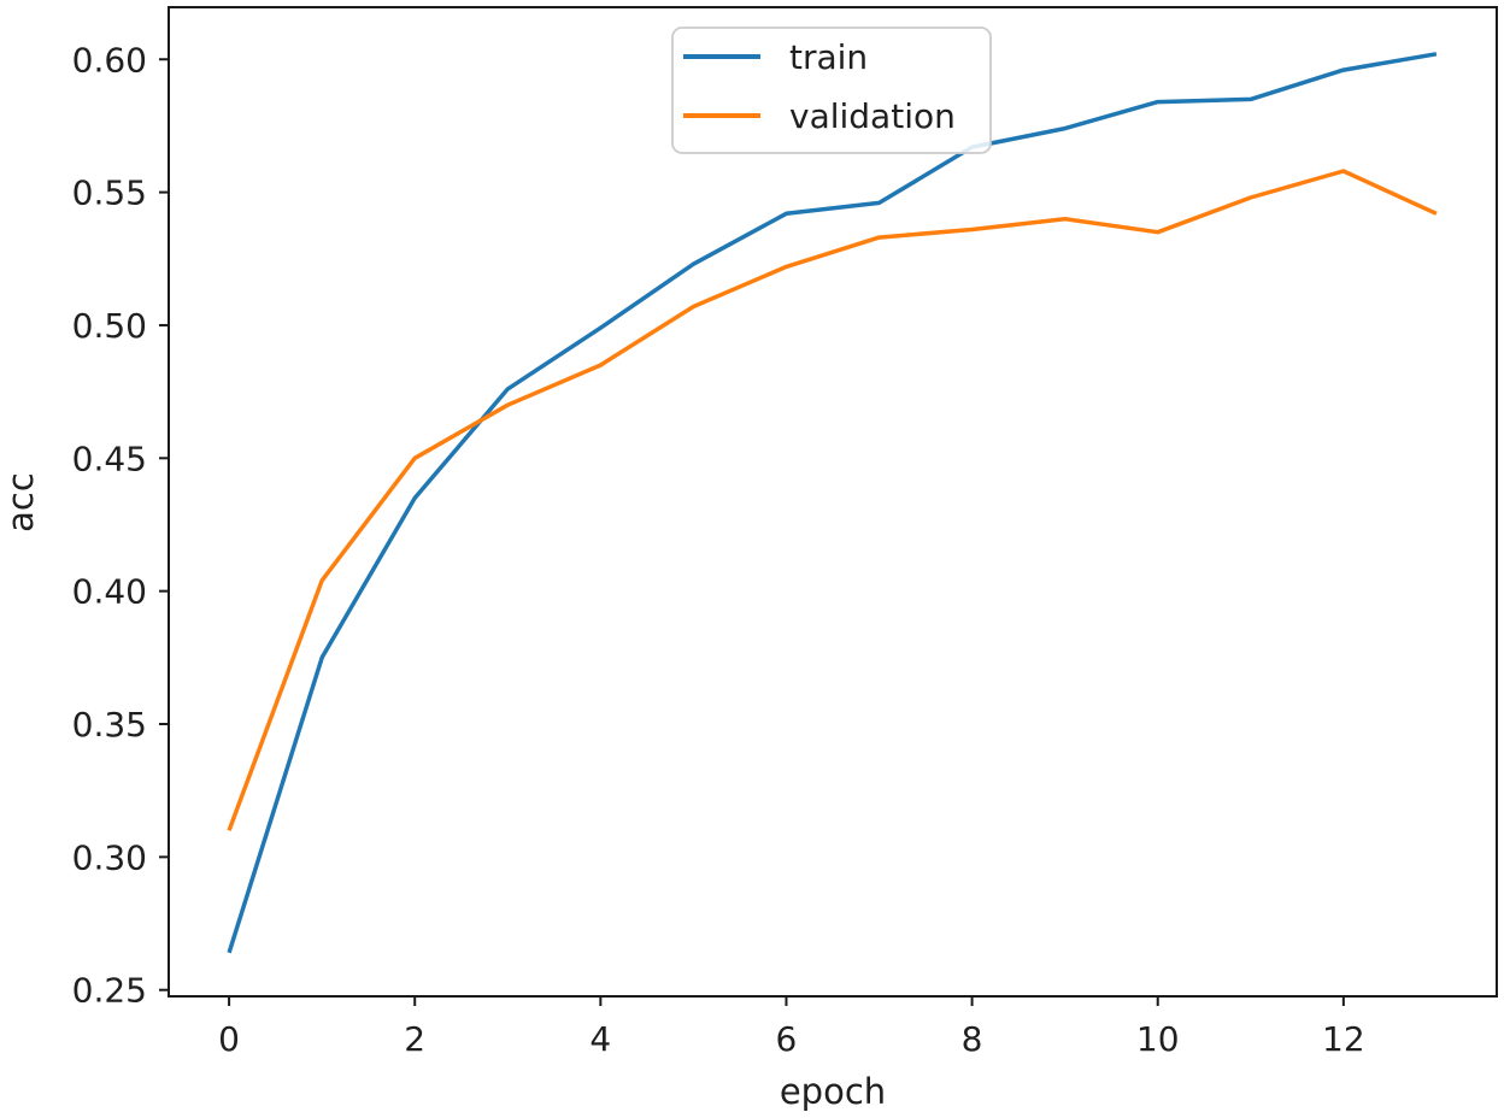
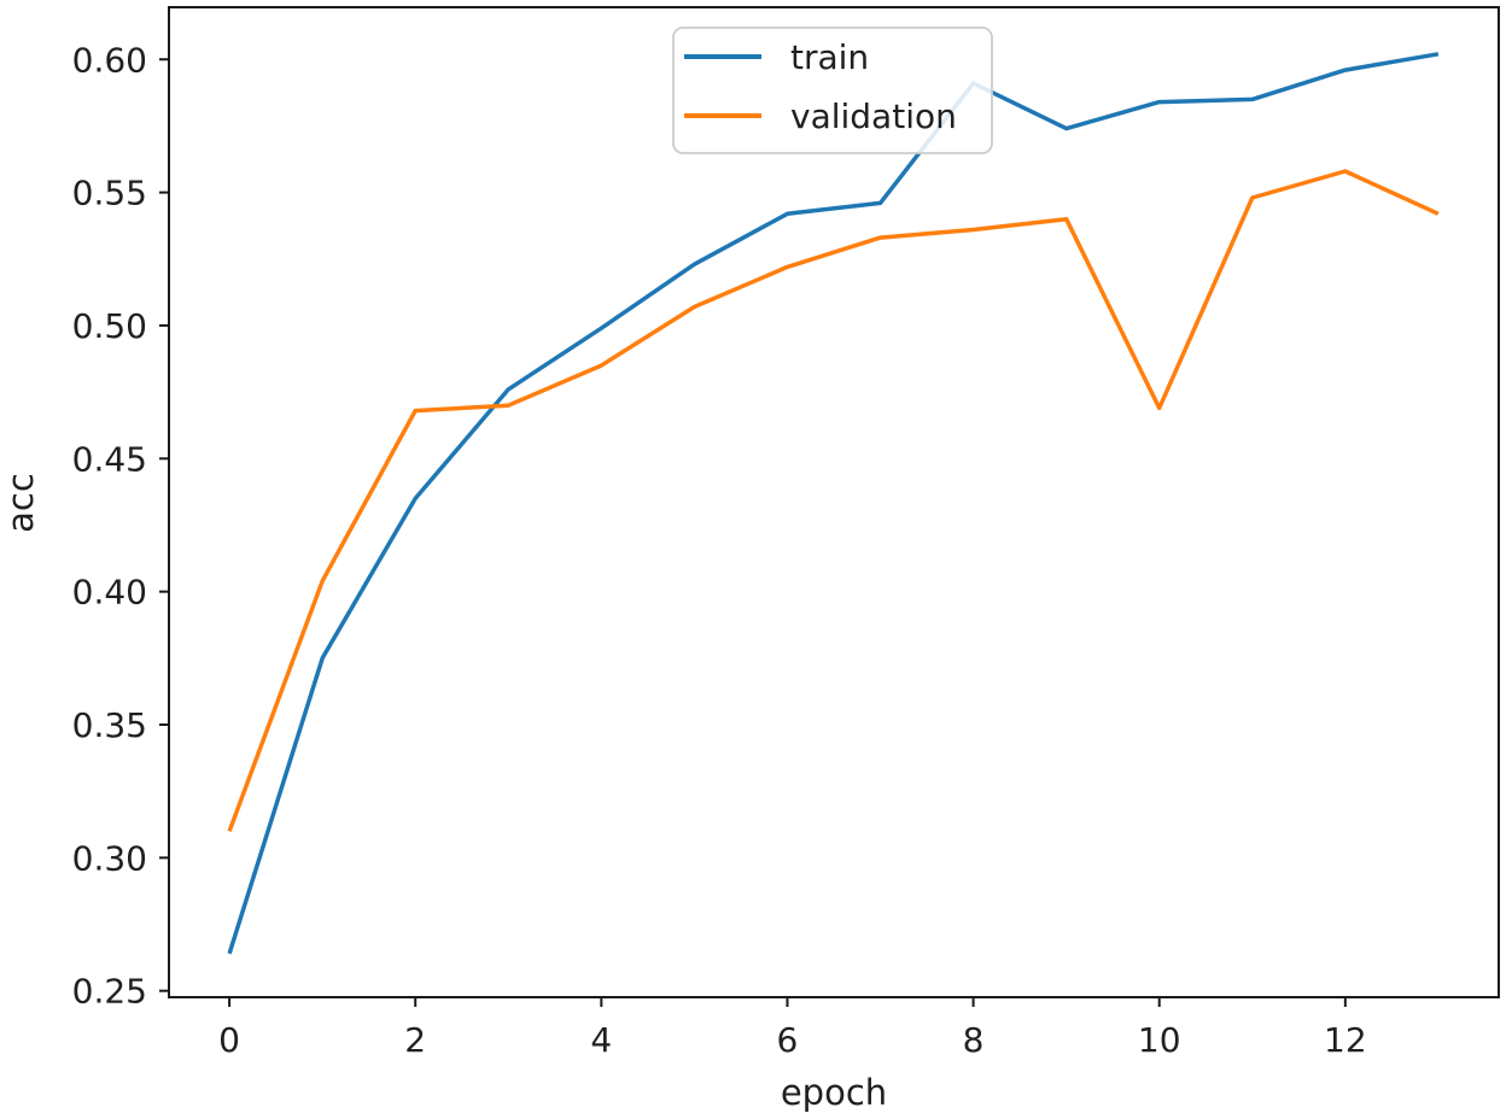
validation/2: 0.450 -> 0.468
train/8: 0.567 -> 0.591
validation/10: 0.535 -> 0.469
